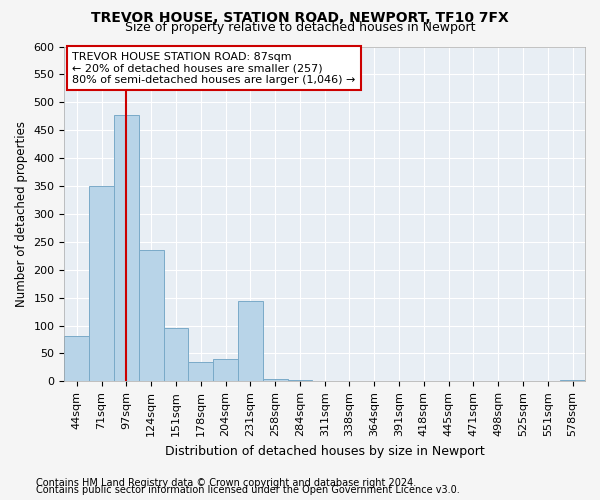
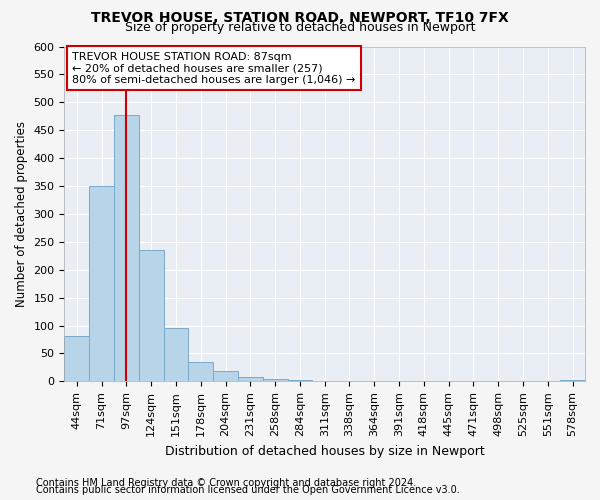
204sqm: 40 -> 18
231sqm: 144 -> 7
